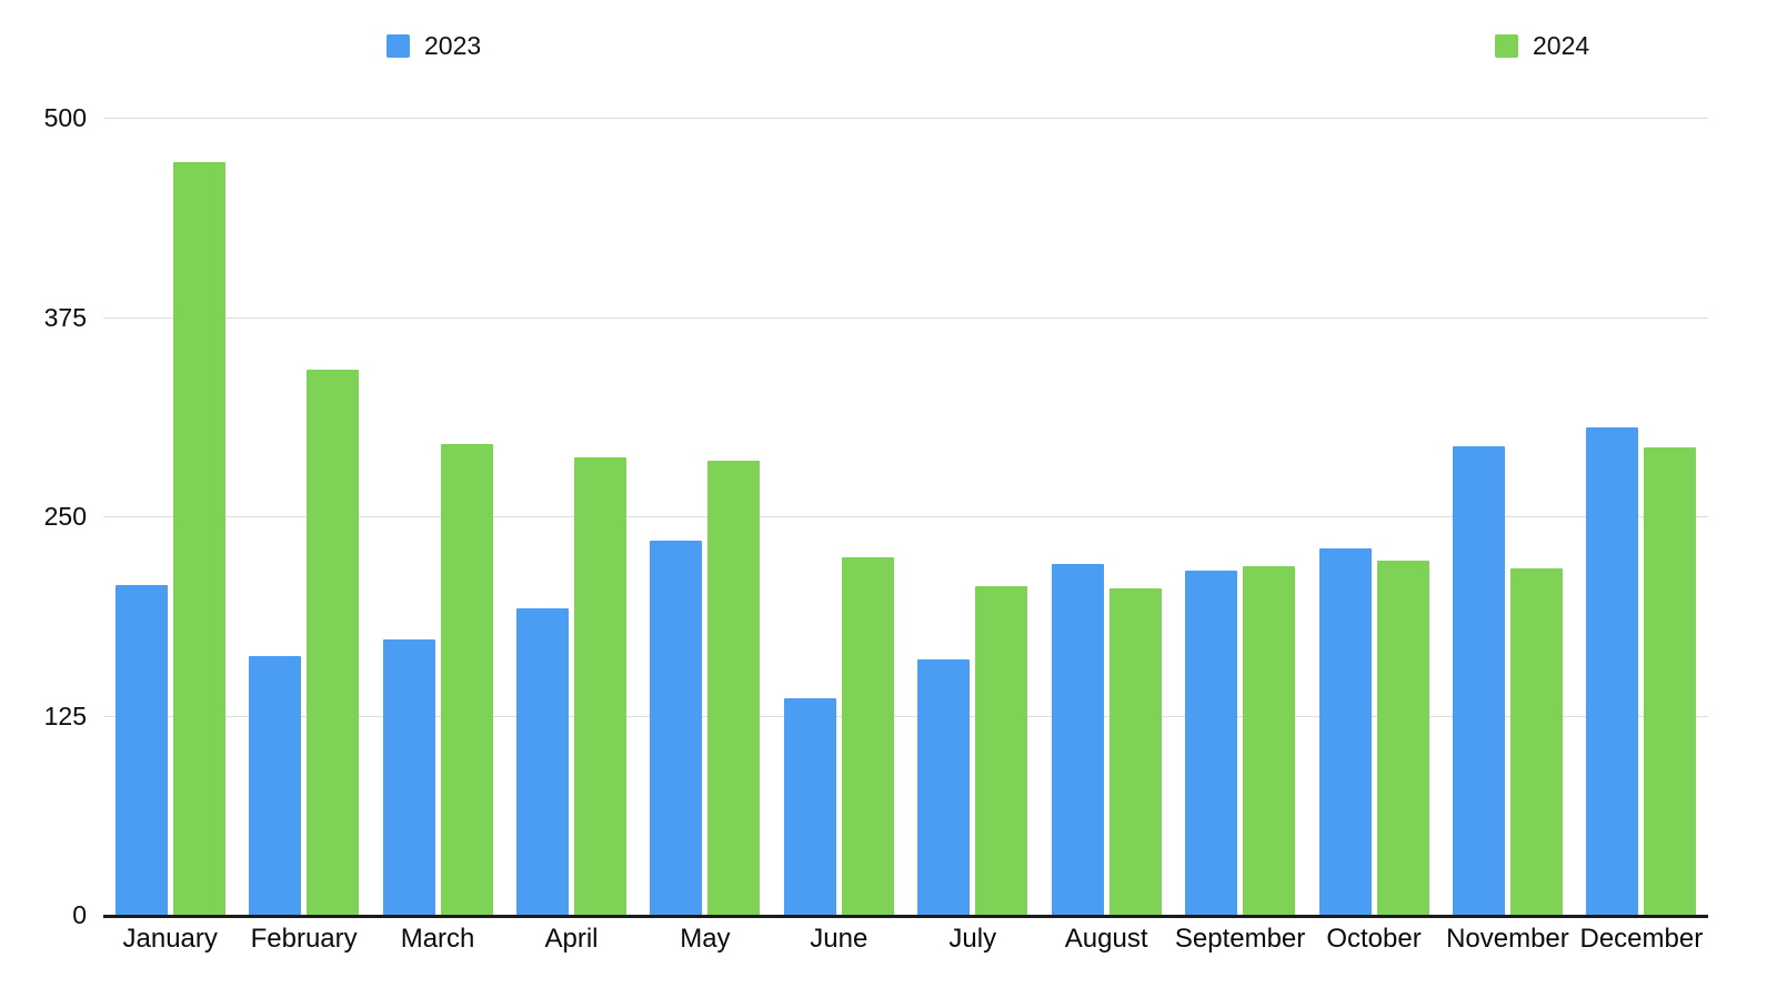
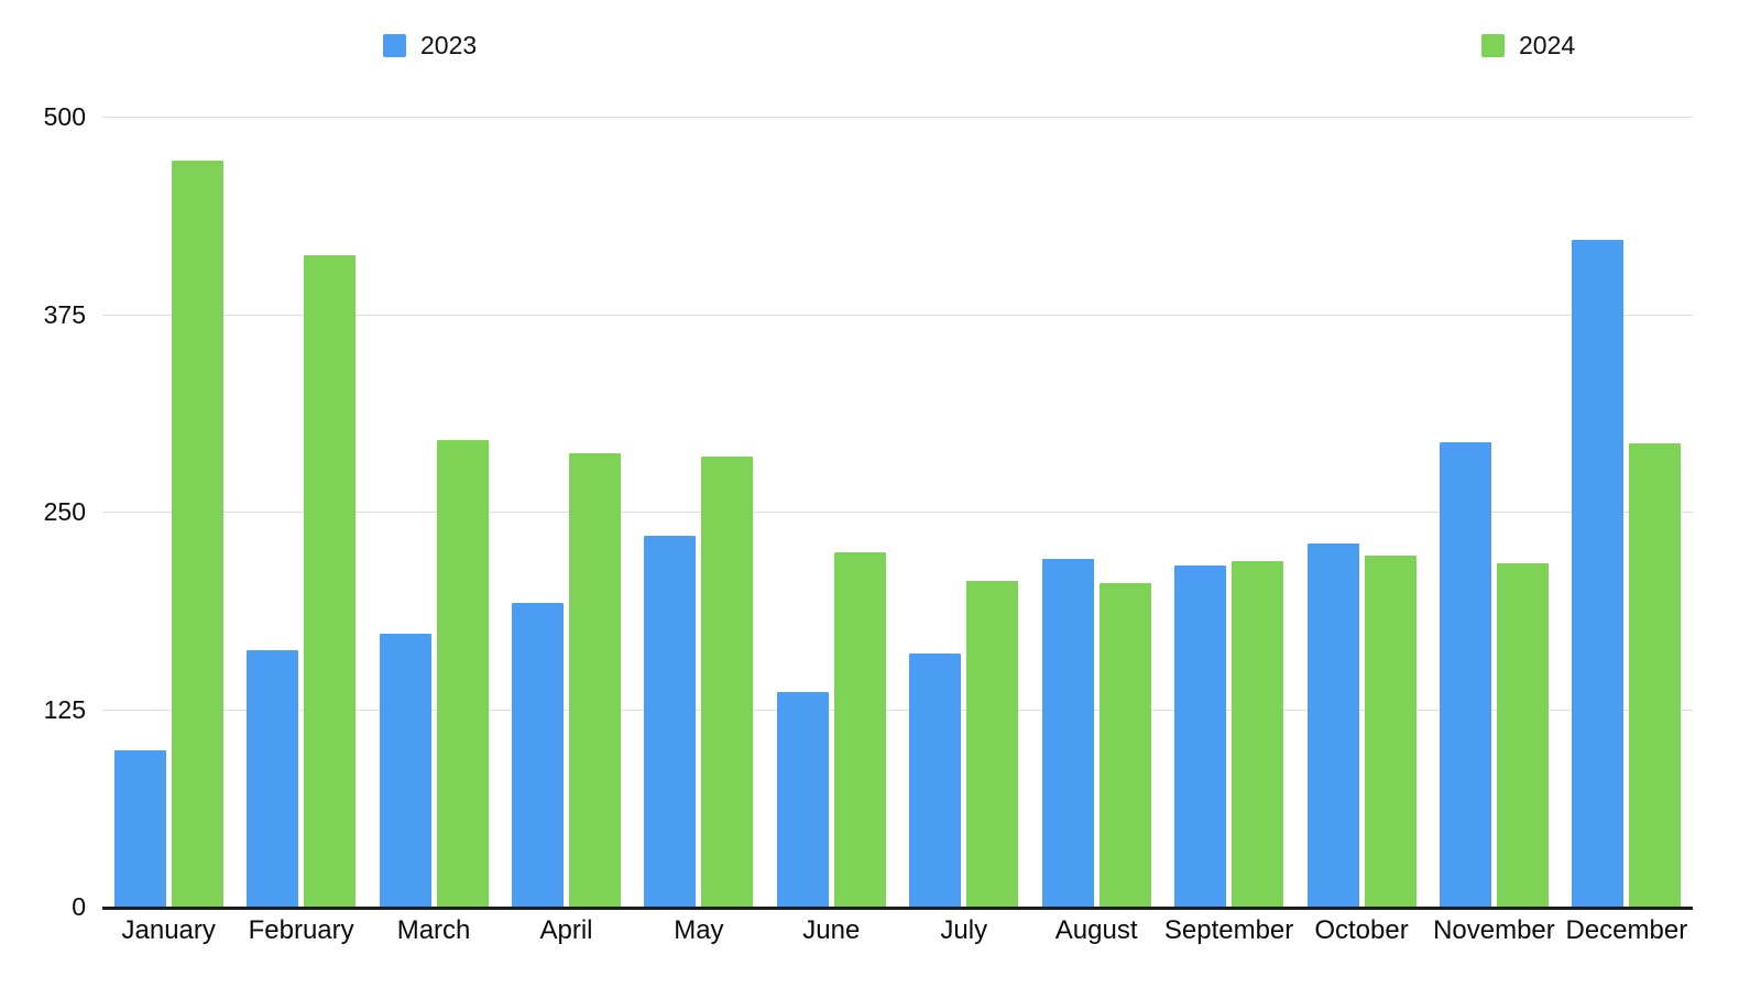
2023/January: 207 -> 99
2024/February: 342 -> 412
2023/December: 306 -> 422
